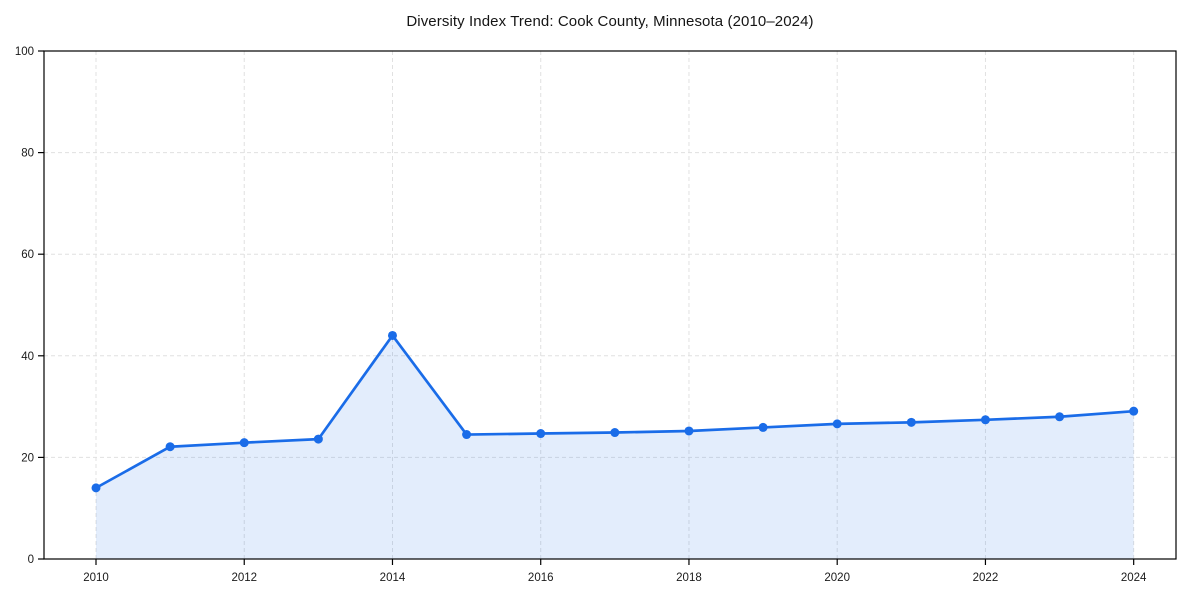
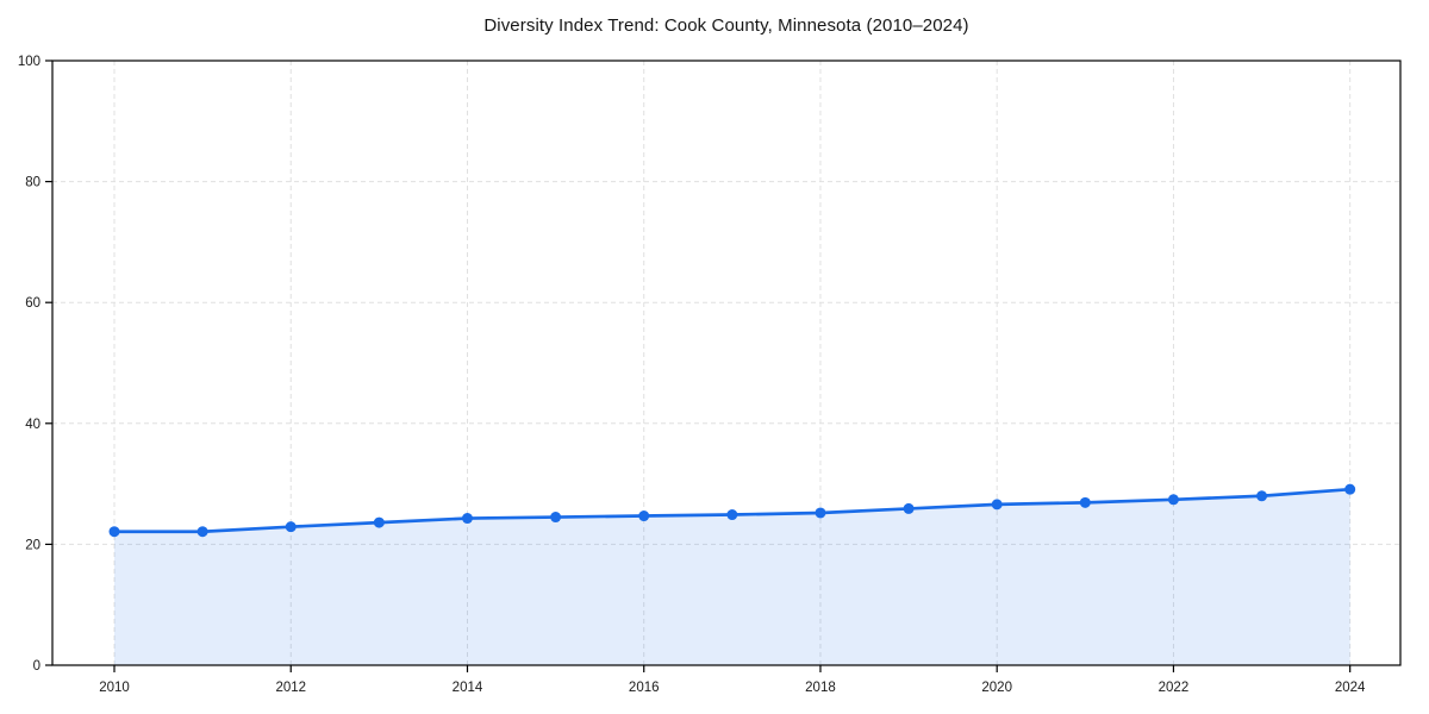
2010: 14 -> 22
2014: 44 -> 24
